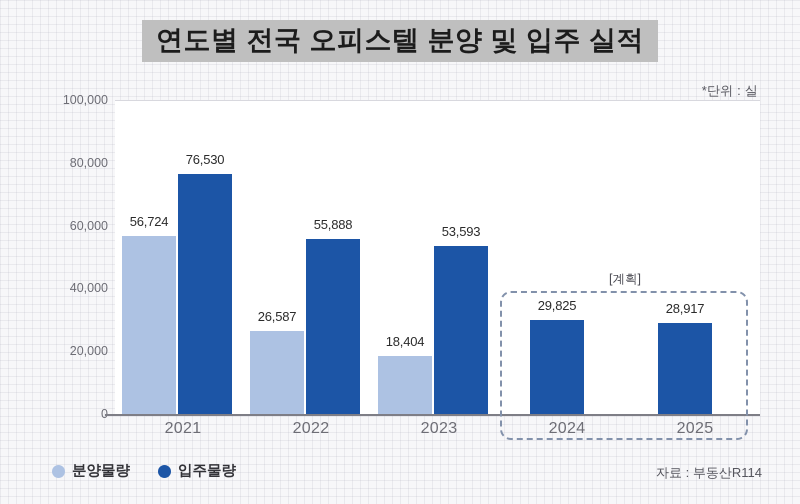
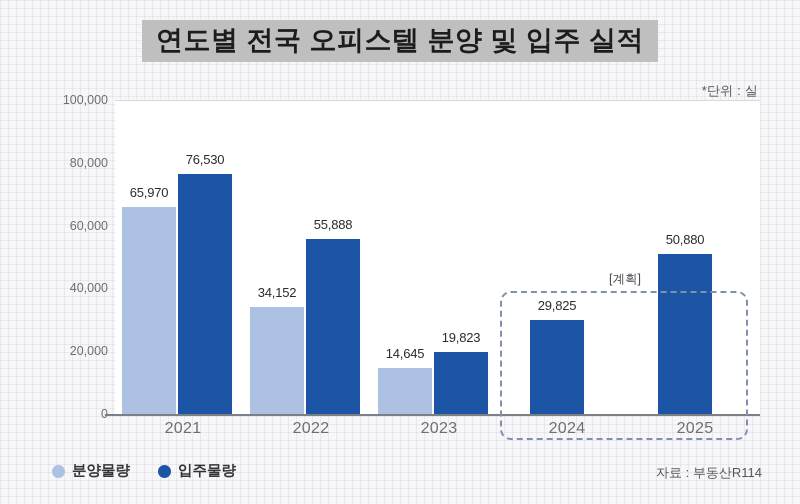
분양물량/2021: 56,724 -> 65,970
분양물량/2022: 26,587 -> 34,152
분양물량/2023: 18,404 -> 14,645
입주물량/2023: 53,593 -> 19,823
입주물량/2025: 28,917 -> 50,880
